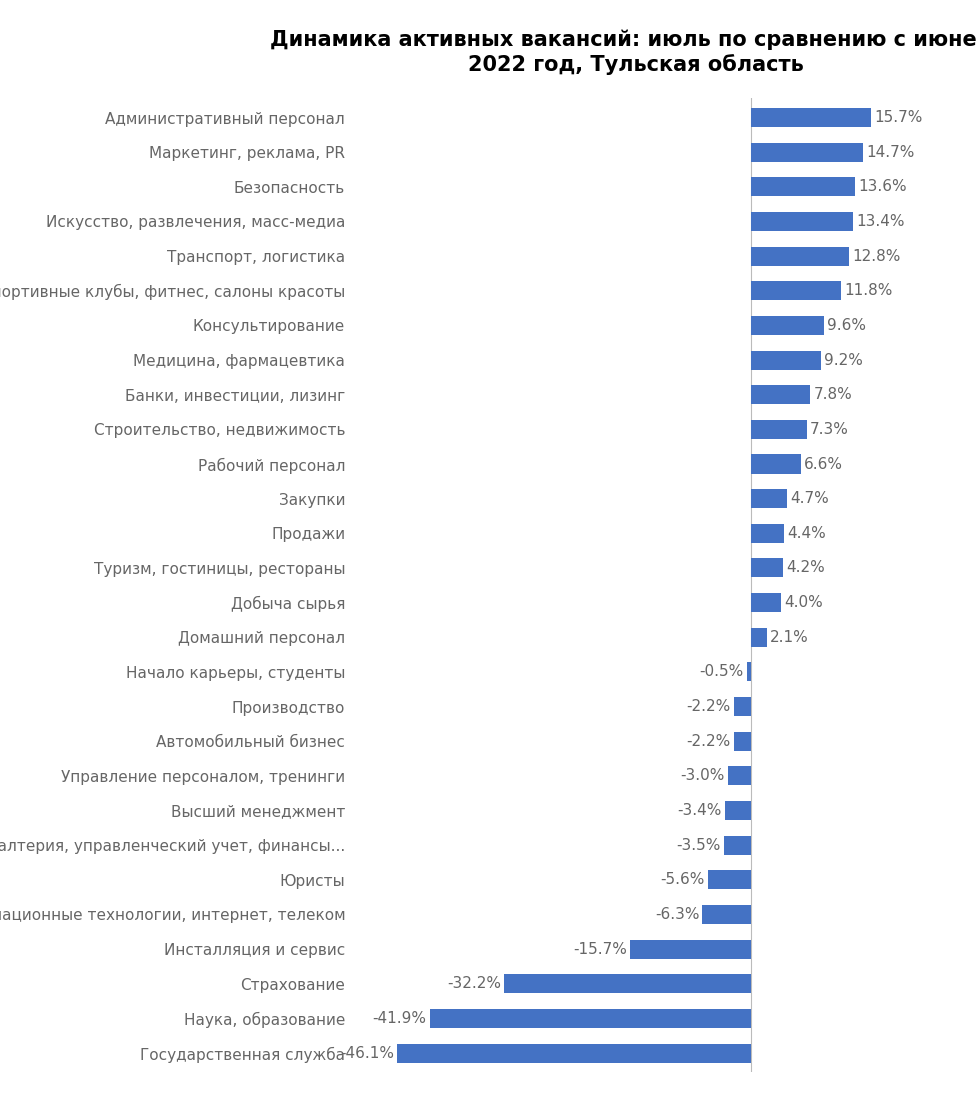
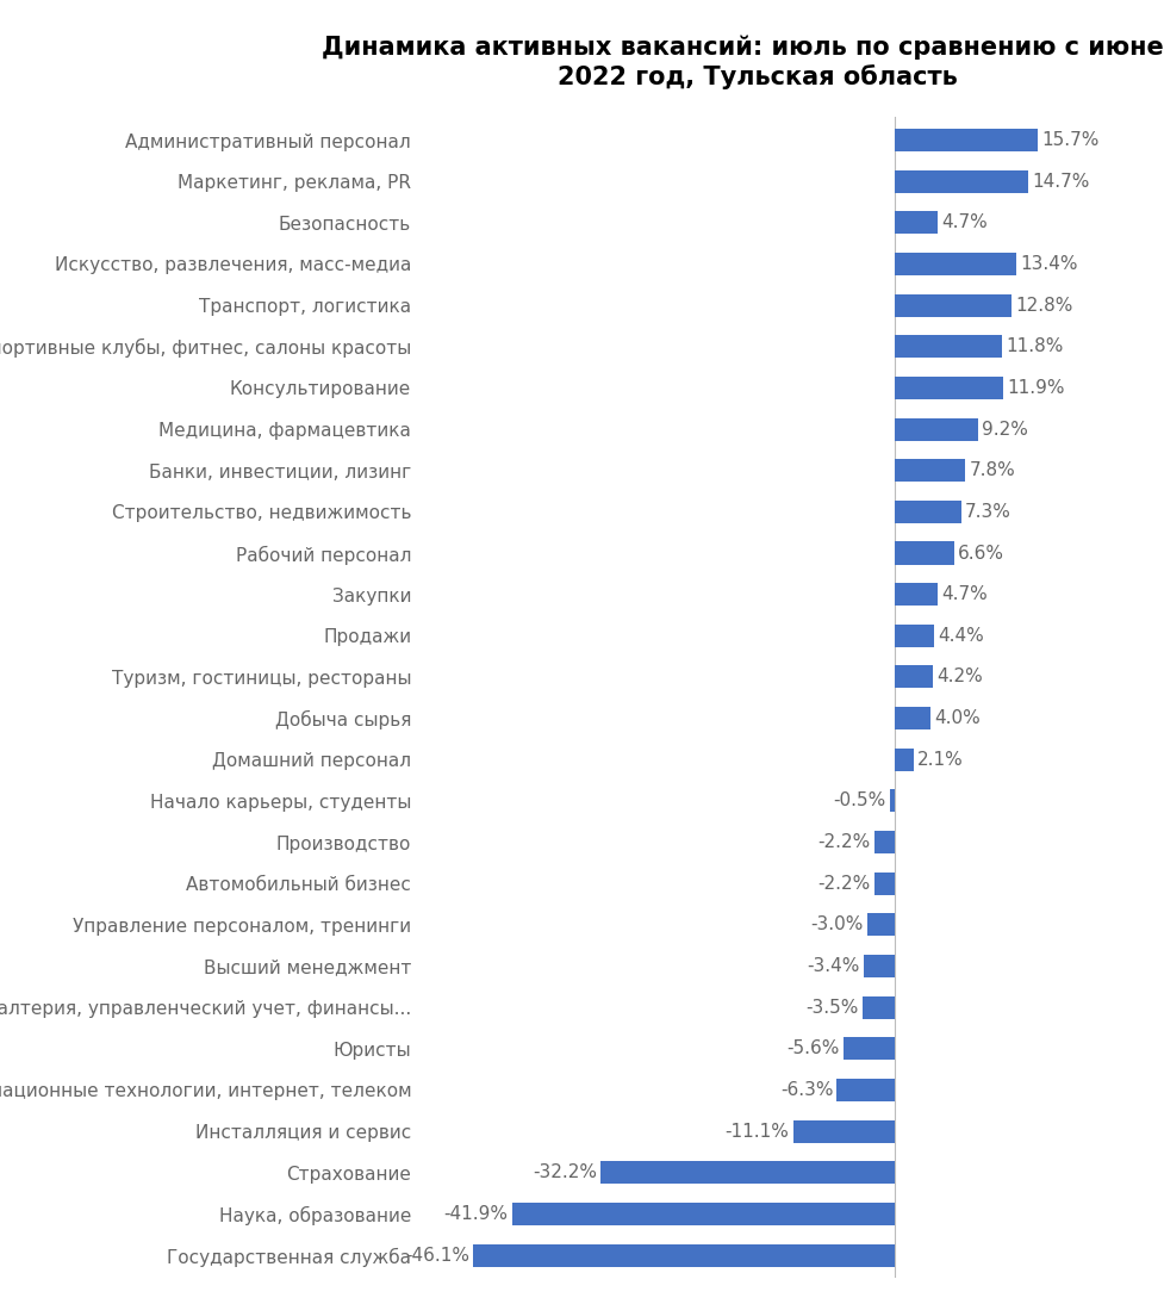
Безопасность: 13.6% -> 4.7%
Консультирование: 9.6% -> 11.9%
Инсталляция и сервис: -15.7% -> -11.1%
